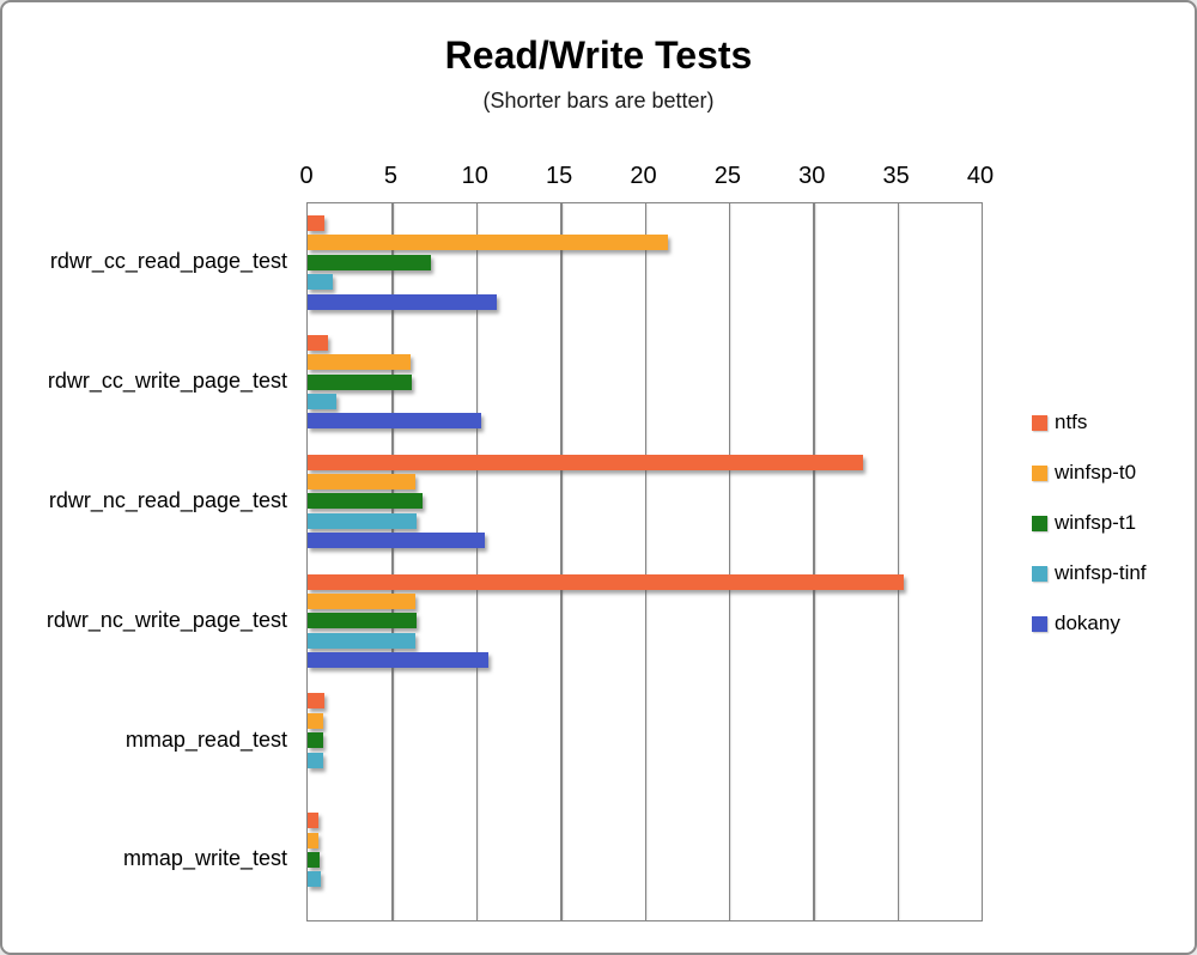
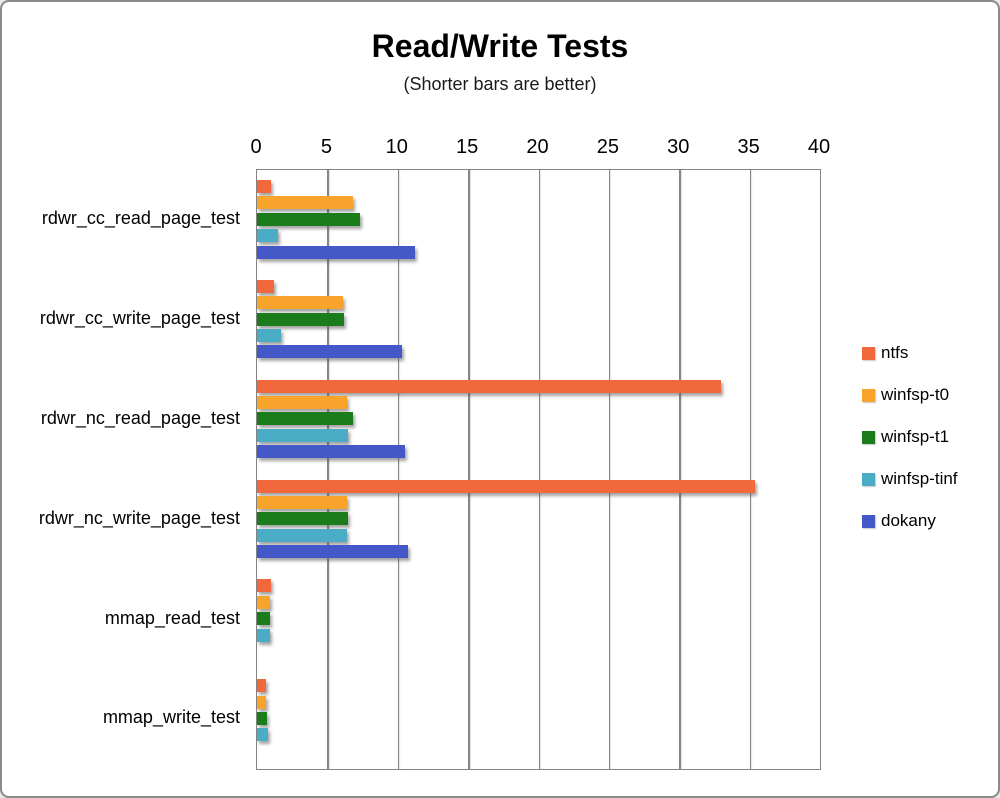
winfsp-t0/rdwr_cc_read_page_test: 21.4 -> 6.8
